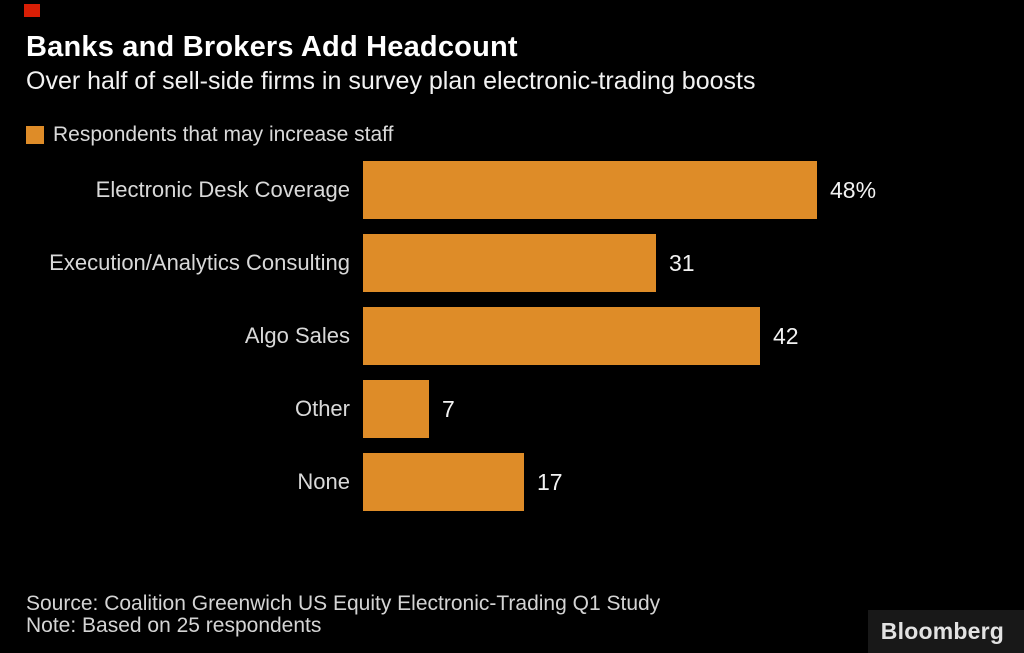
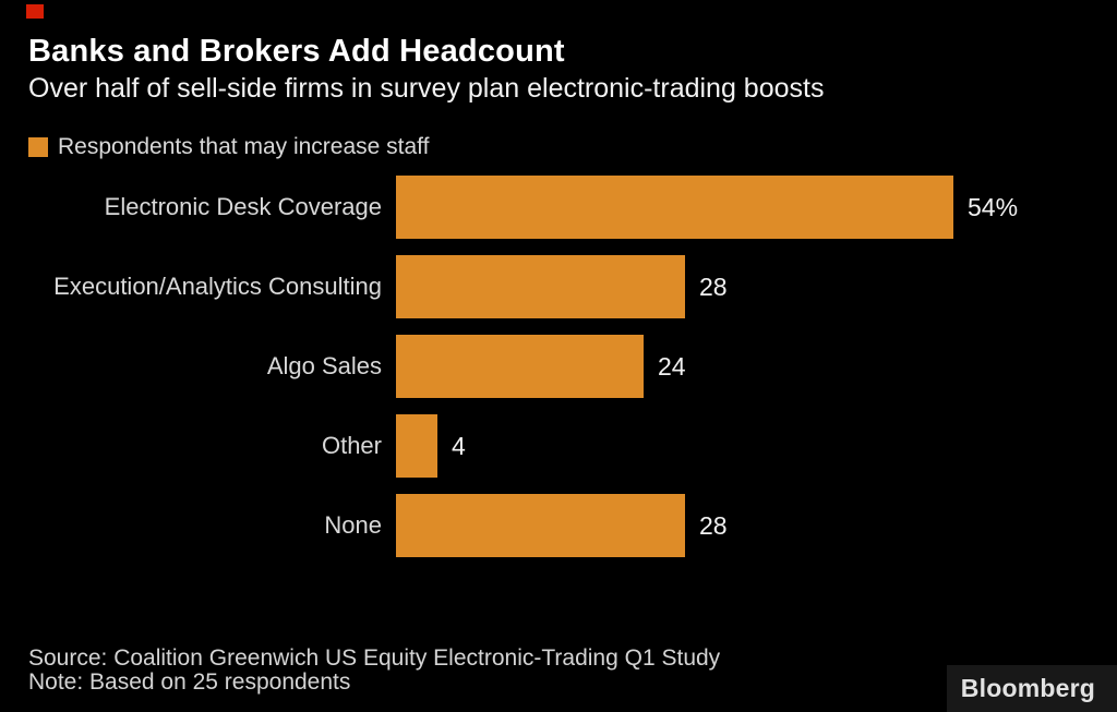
Electronic Desk Coverage: 48% -> 54%
Execution/Analytics Consulting: 31 -> 28
Algo Sales: 42 -> 24
Other: 7 -> 4
None: 17 -> 28
